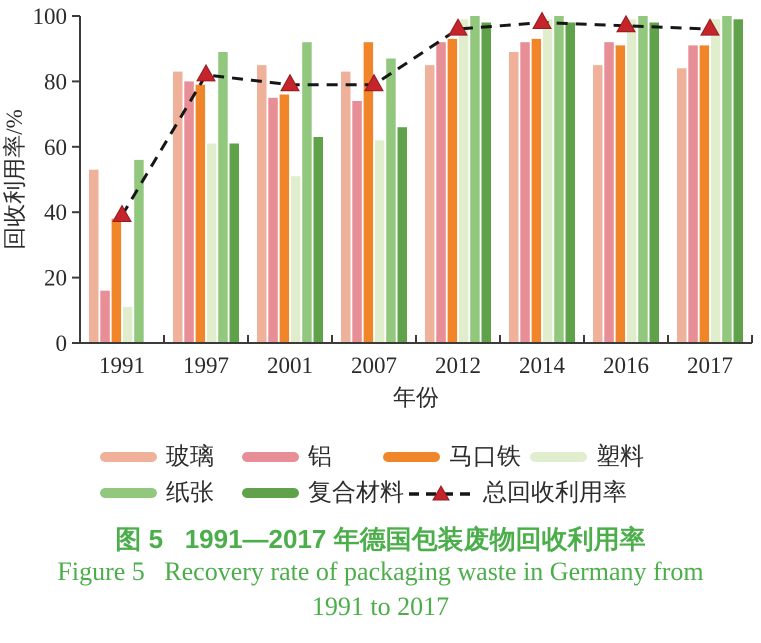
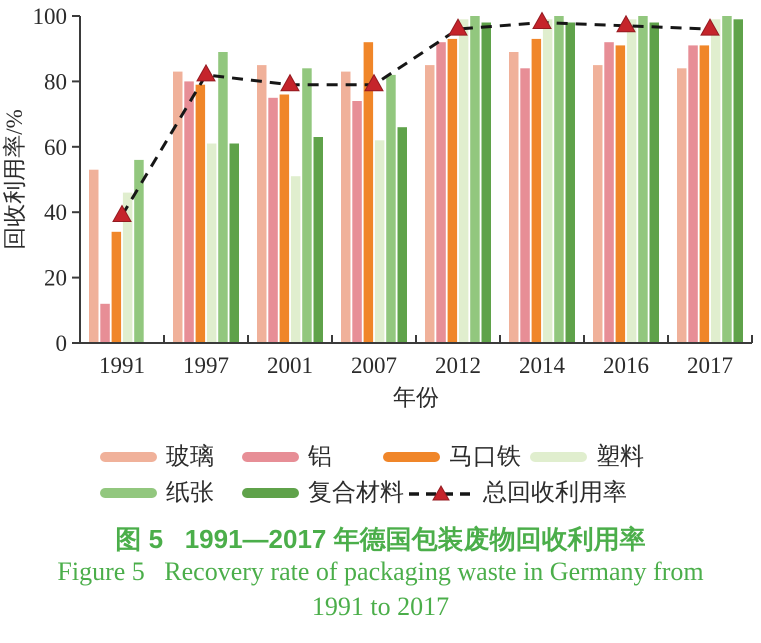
铝/1991: 16 -> 12
马口铁/1991: 38 -> 34
塑料/1991: 11 -> 46
纸张/2001: 92 -> 84
纸张/2007: 87 -> 82
铝/2014: 92 -> 84
